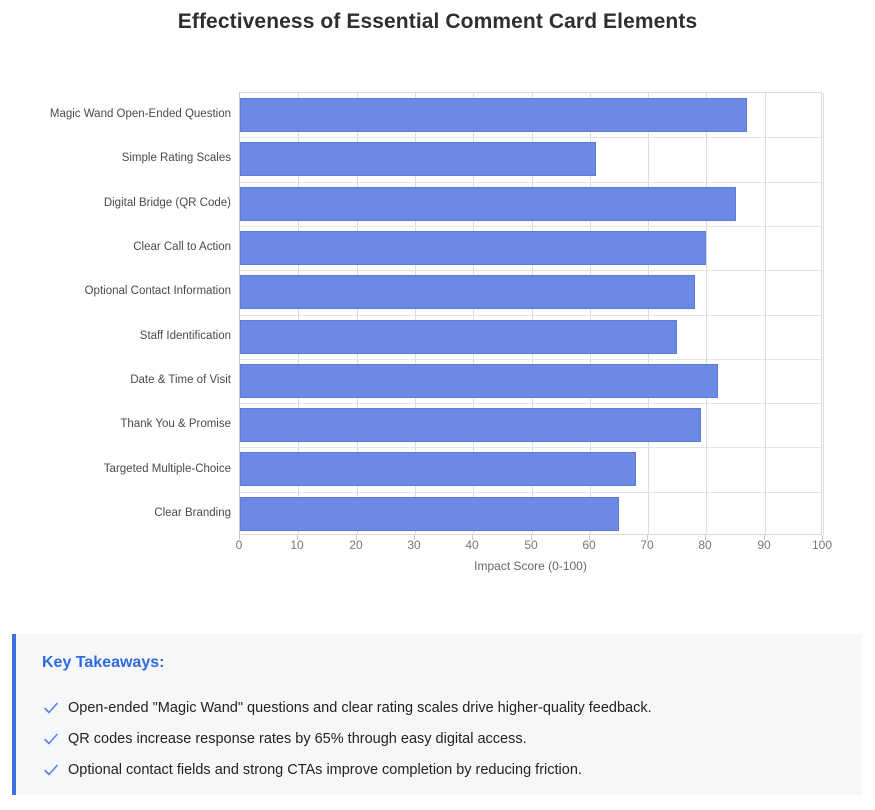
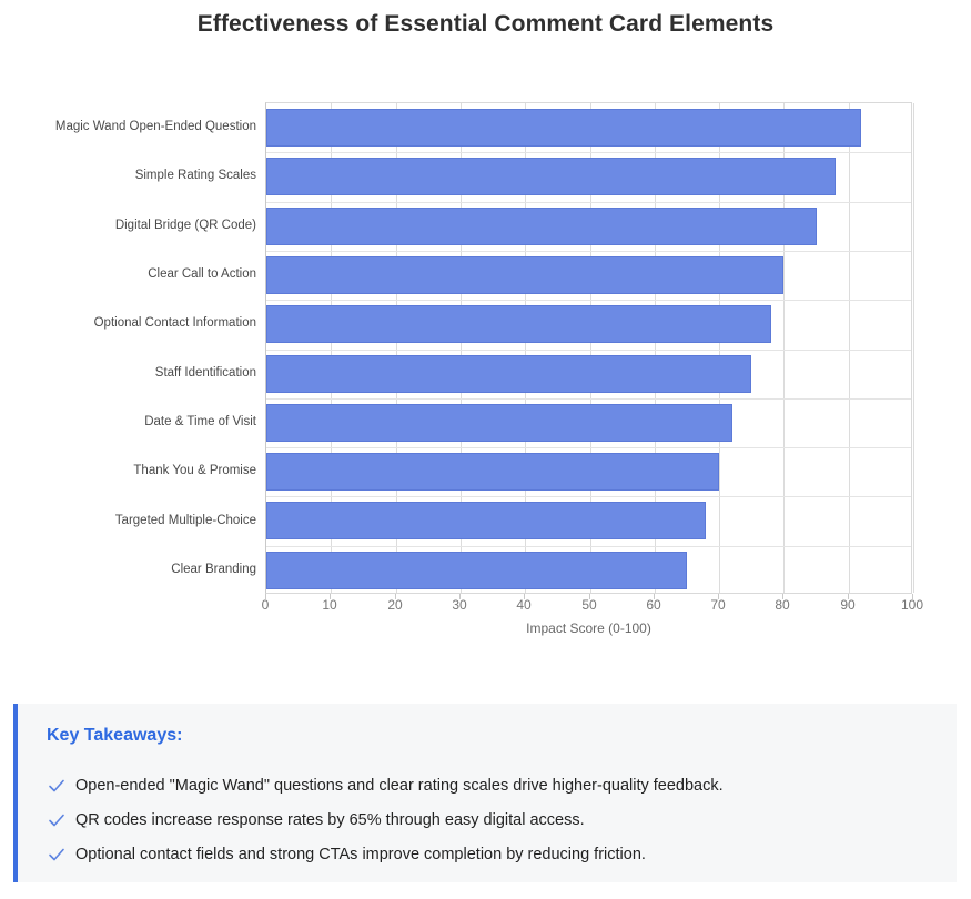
Magic Wand Open-Ended Question: 87 -> 92
Simple Rating Scales: 61 -> 88
Date & Time of Visit: 82 -> 72
Thank You & Promise: 79 -> 70
